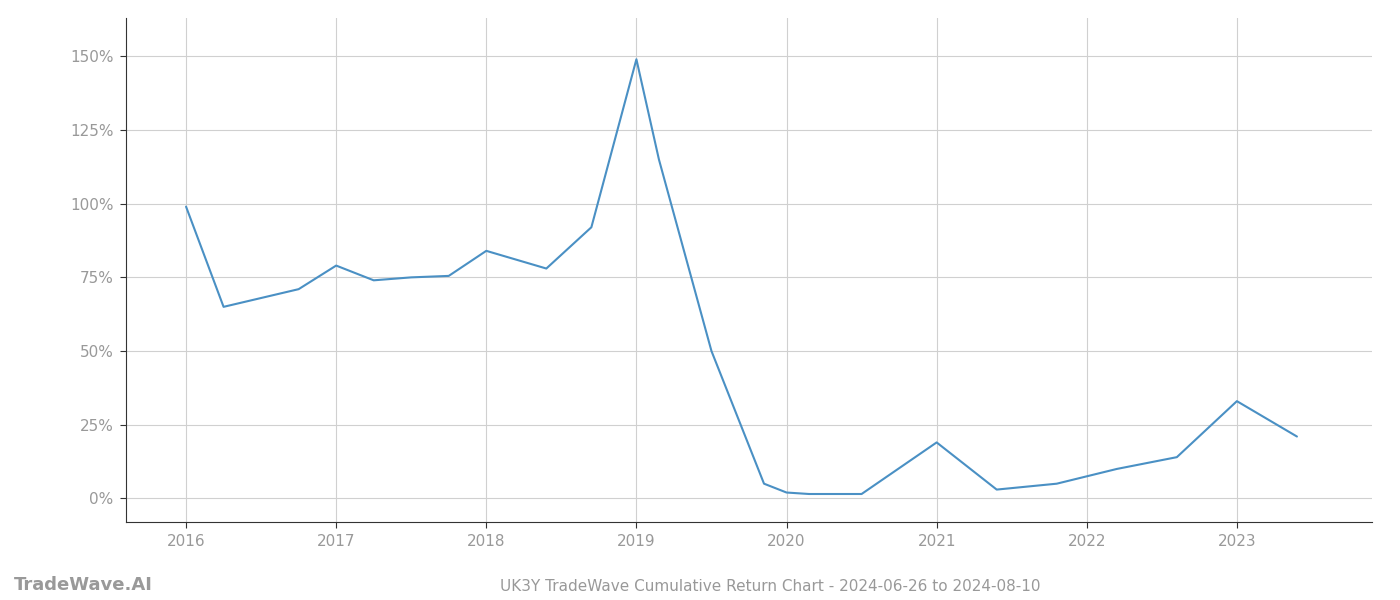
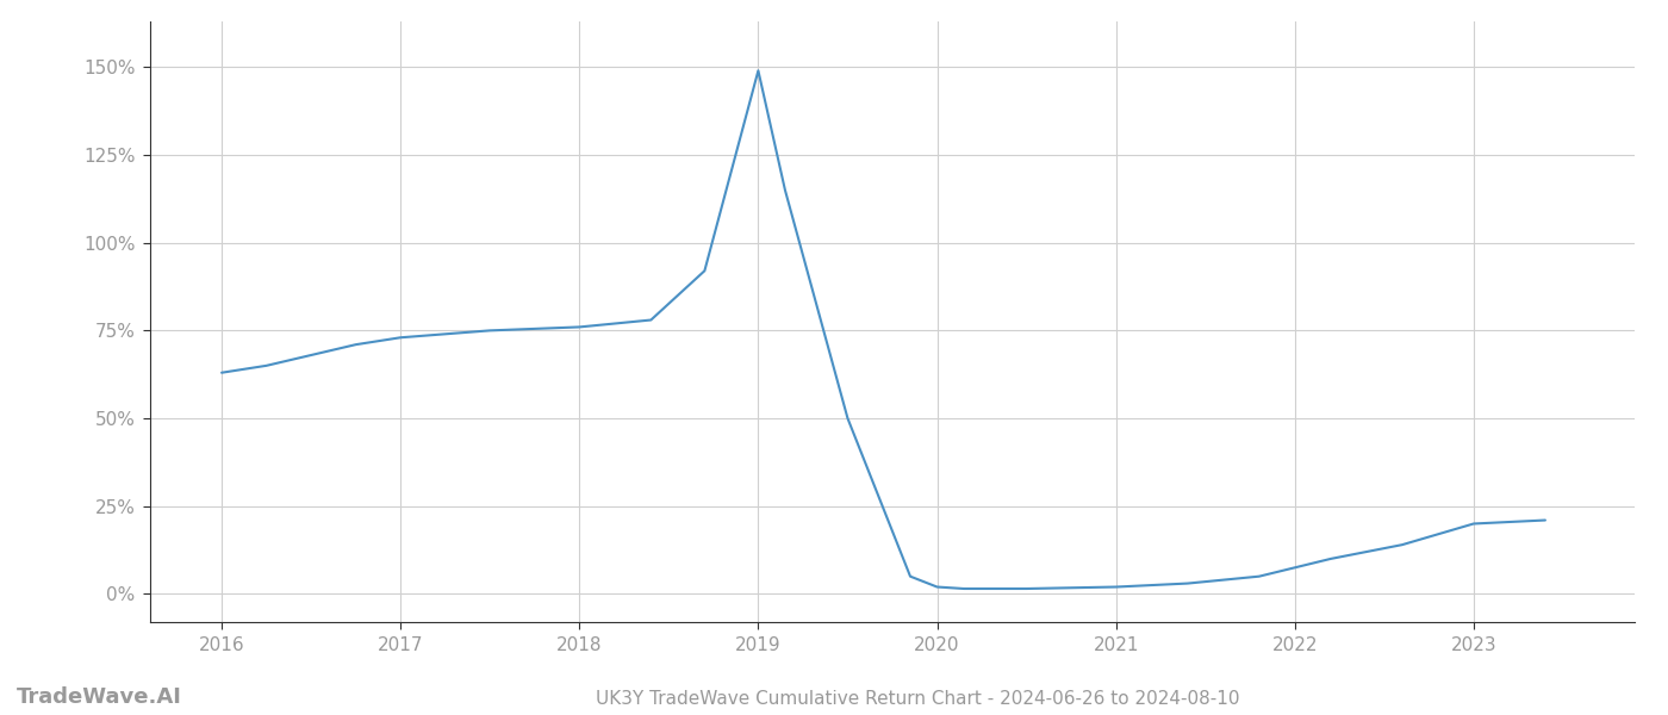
2016: 99.0% -> 63.0%
2017: 79.0% -> 73.0%
2018: 84.0% -> 76.0%
2021: 19.0% -> 2.0%
2023: 33.0% -> 20.0%
